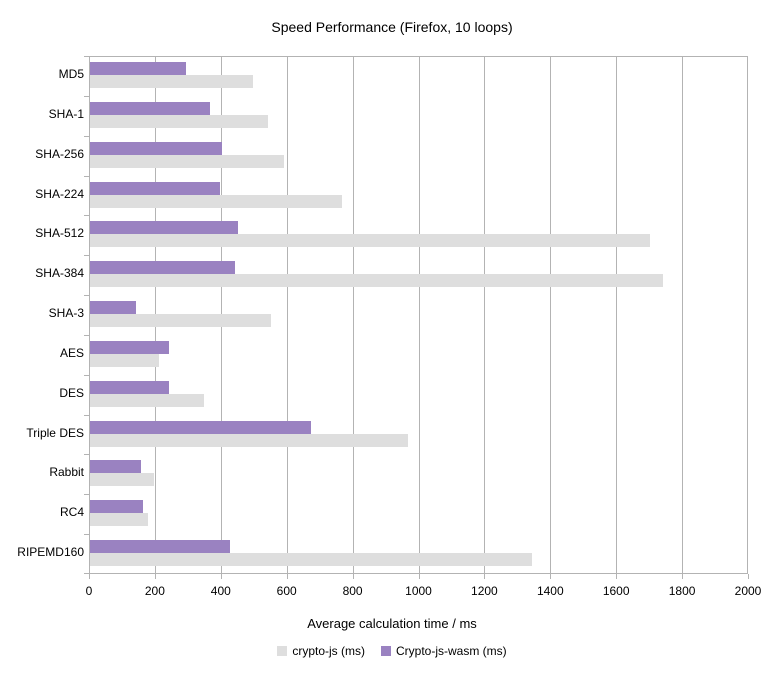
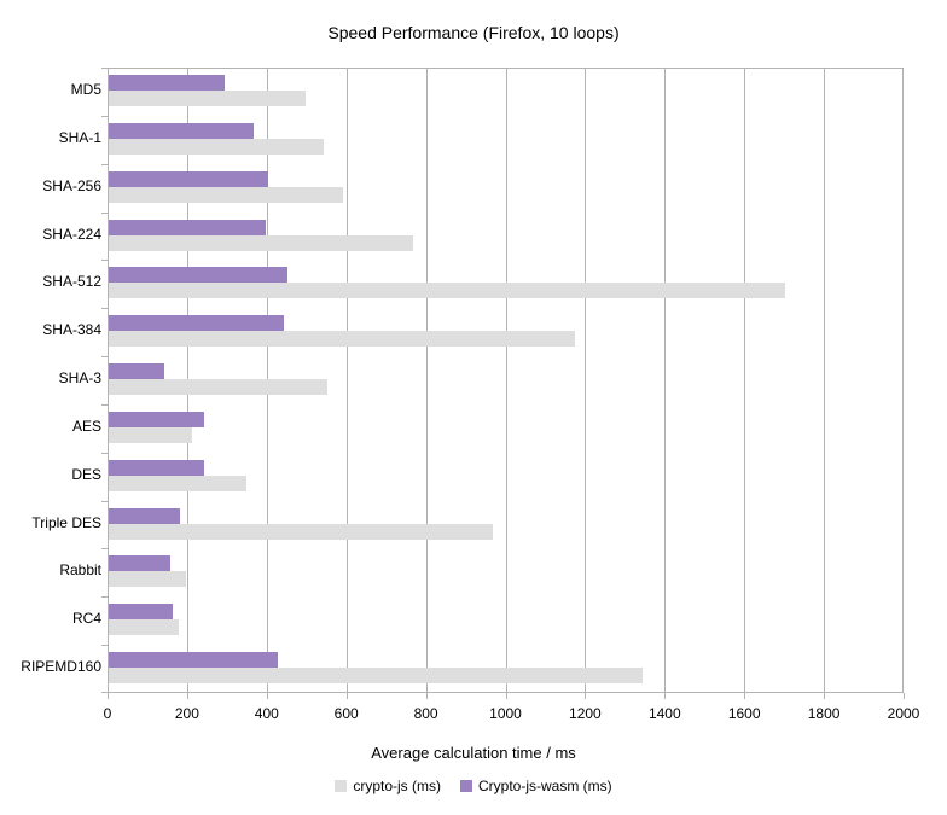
crypto-js (ms)/SHA-384: 1740 -> 1170
Crypto-js-wasm (ms)/Triple DES: 670 -> 180
